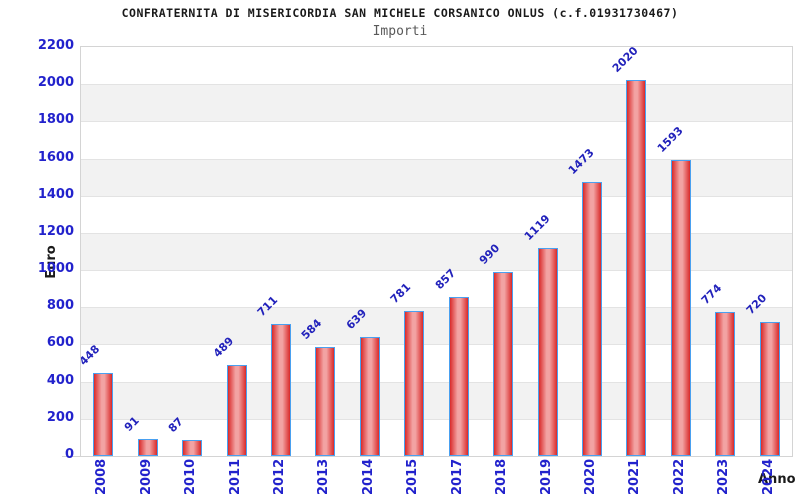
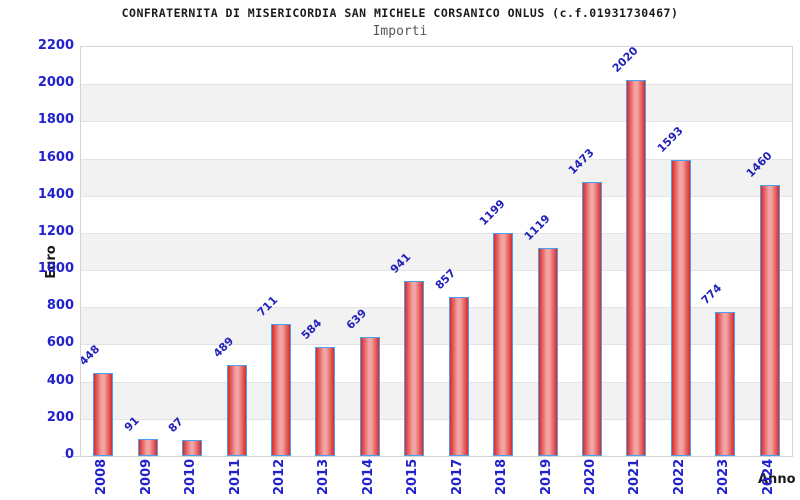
2015: 781 -> 941
2018: 990 -> 1199
2024: 720 -> 1460
